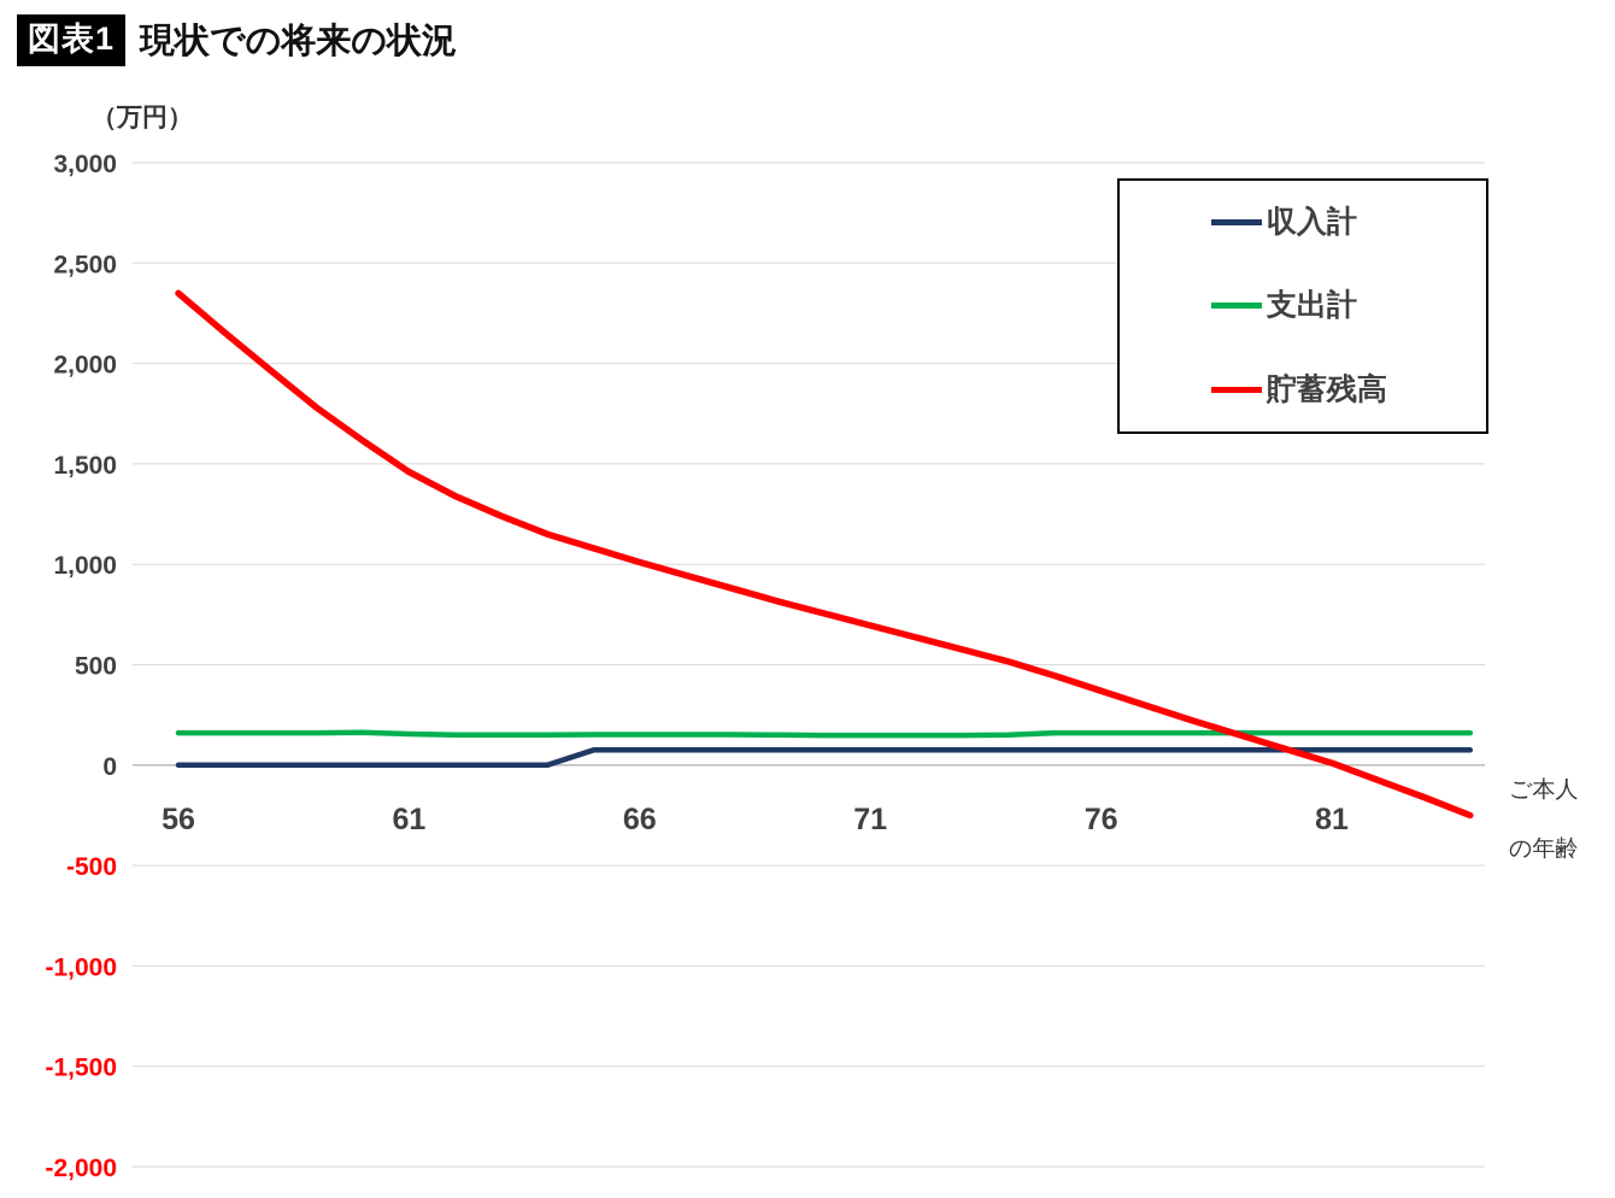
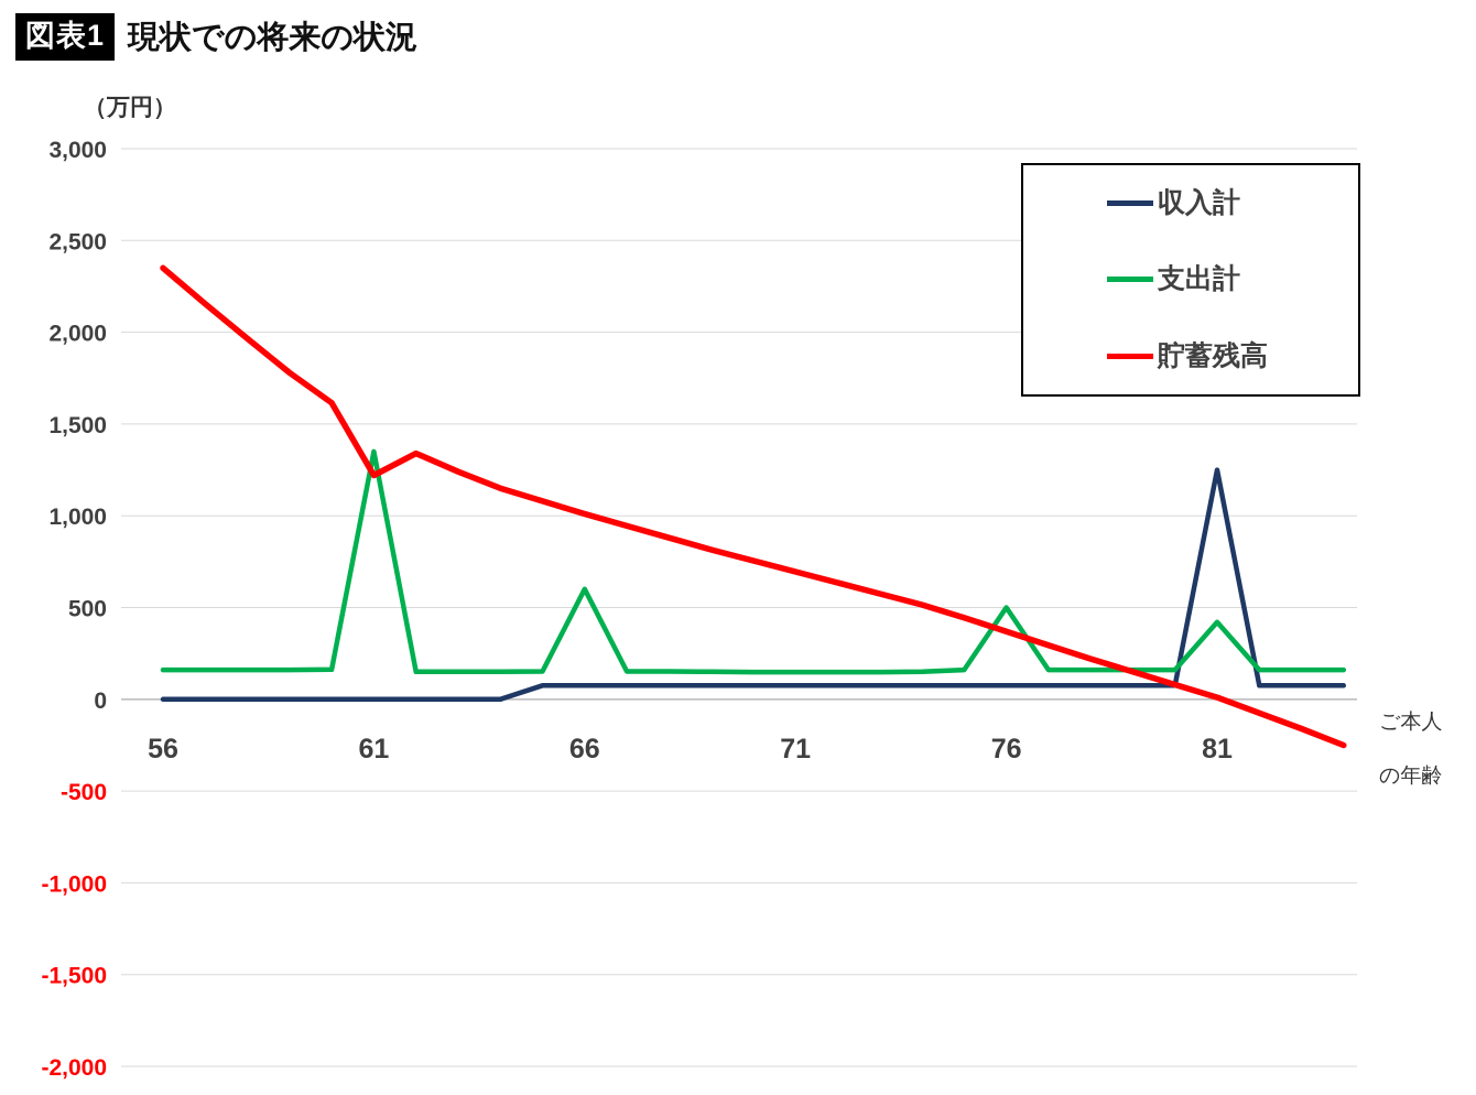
支出計/61: 160 -> 1350
貯蓄残高/61: 1460 -> 1220
支出計/66: 150 -> 600
支出計/76: 160 -> 500
収入計/81: 80 -> 1250
支出計/81: 160 -> 420
